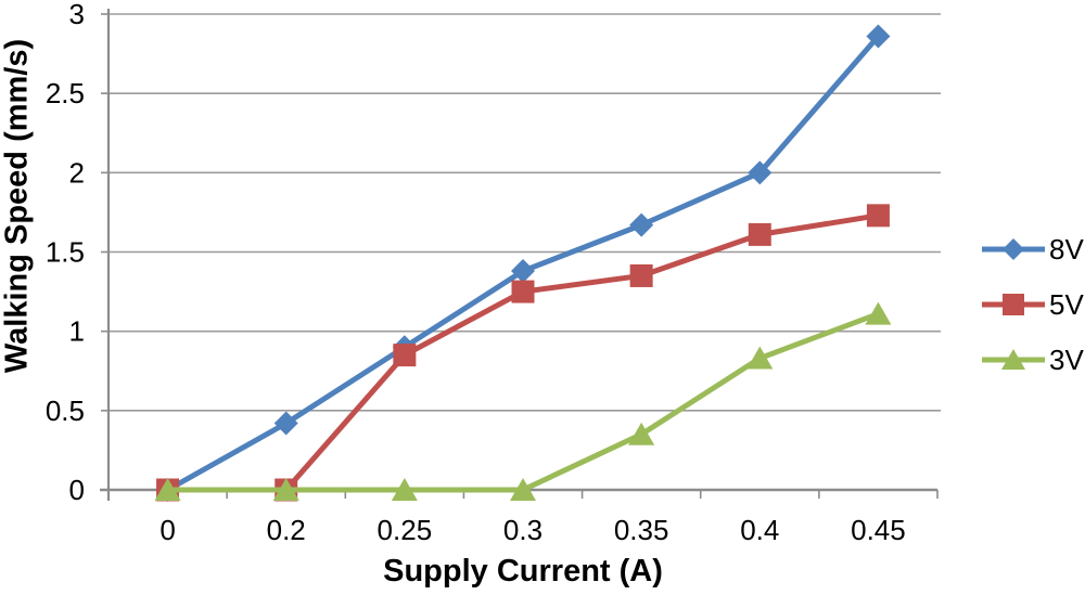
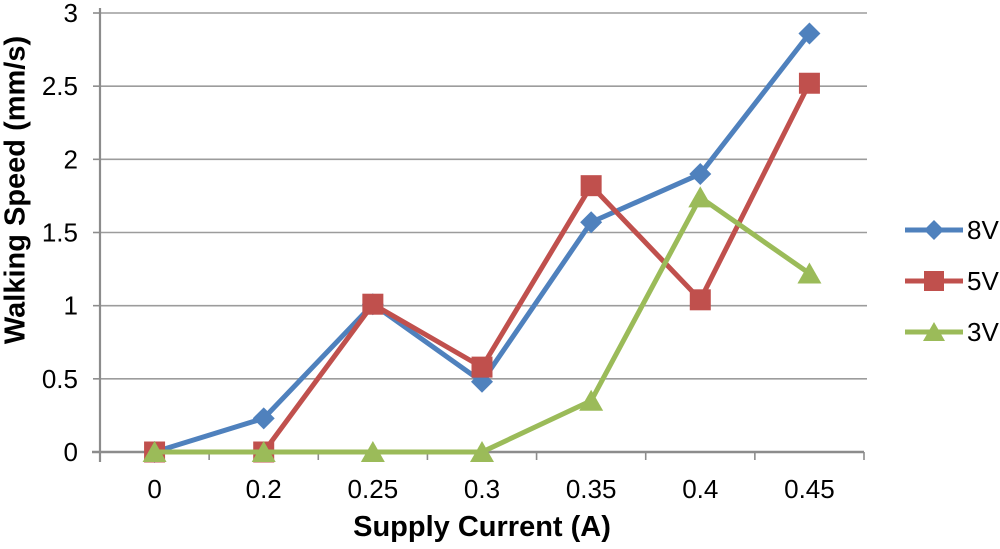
8V/0.2: 0.42 -> 0.23
8V/0.25: 0.90 -> 1.01
5V/0.25: 0.85 -> 1.01
8V/0.3: 1.38 -> 0.48
5V/0.3: 1.25 -> 0.58
8V/0.35: 1.67 -> 1.57
5V/0.35: 1.35 -> 1.82
8V/0.4: 2.00 -> 1.90
5V/0.4: 1.61 -> 1.04
3V/0.4: 0.83 -> 1.74
5V/0.45: 1.73 -> 2.52
3V/0.45: 1.11 -> 1.22
